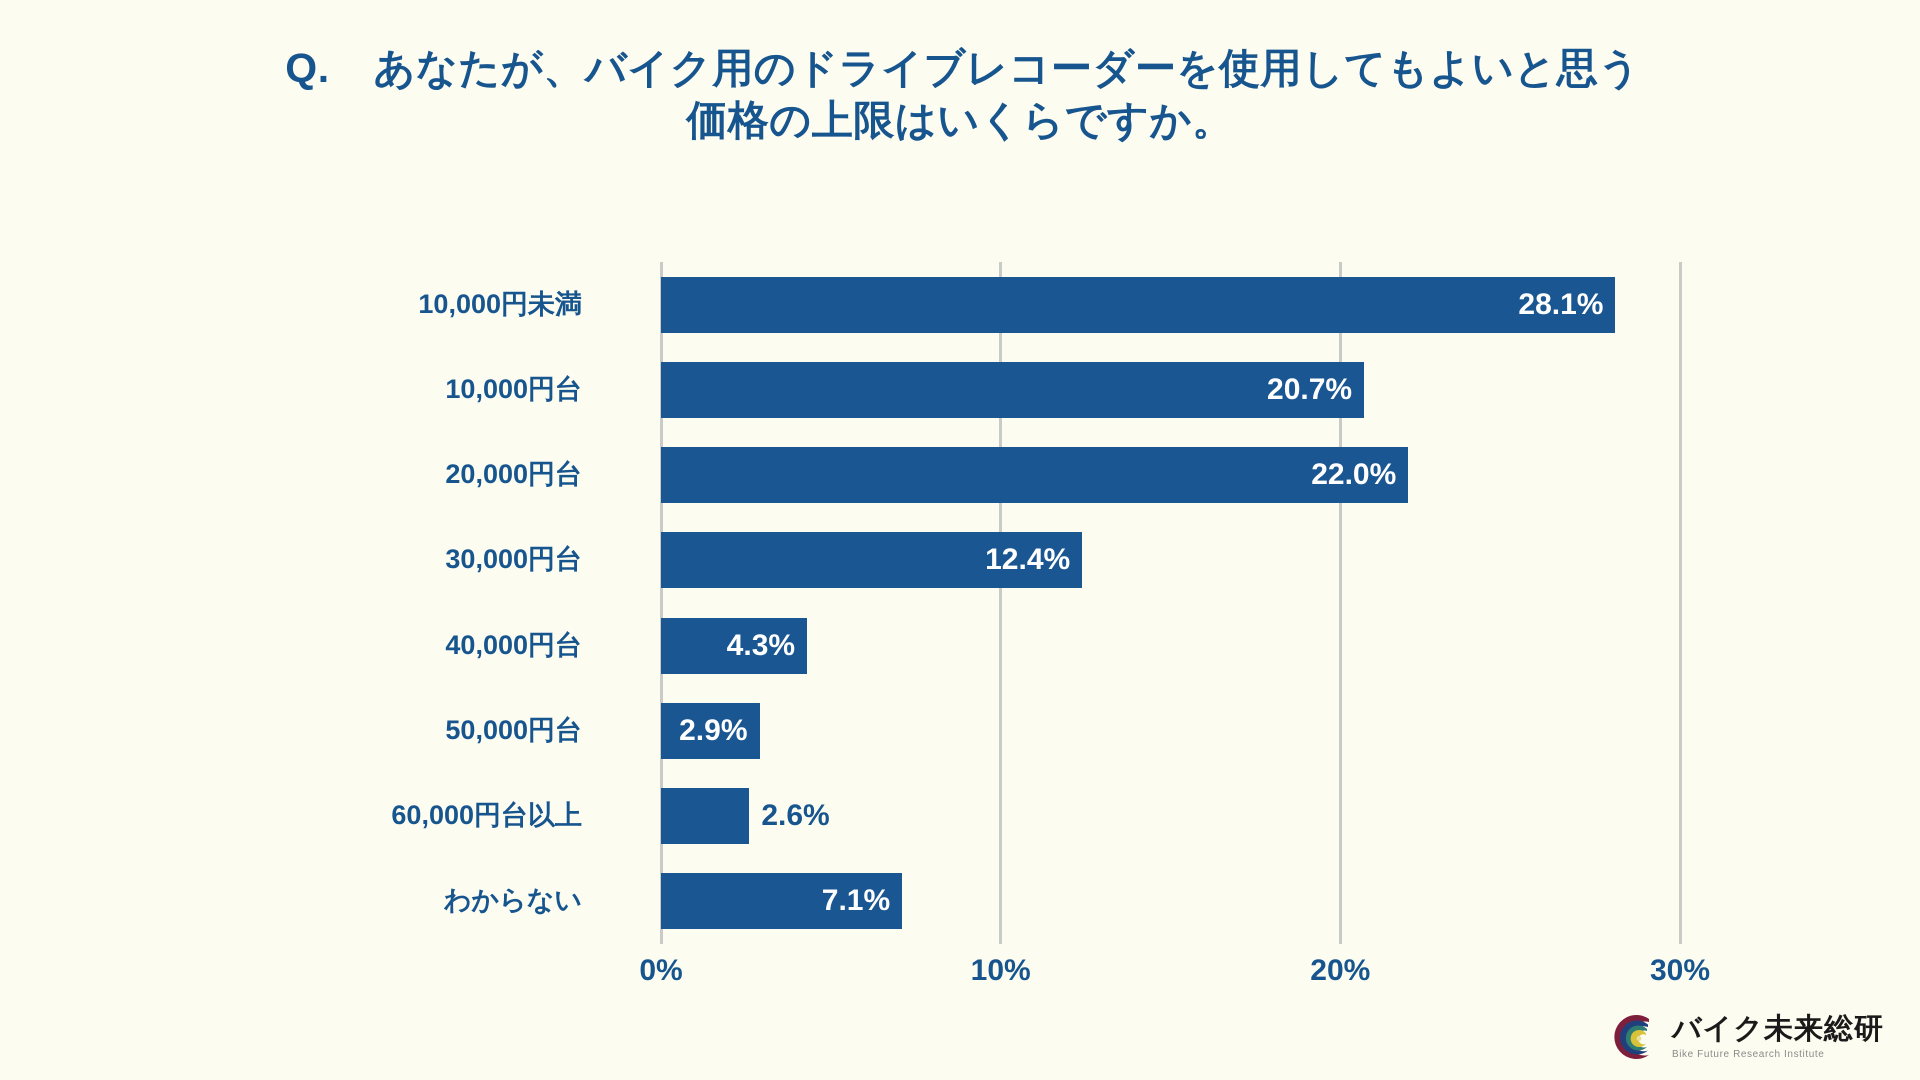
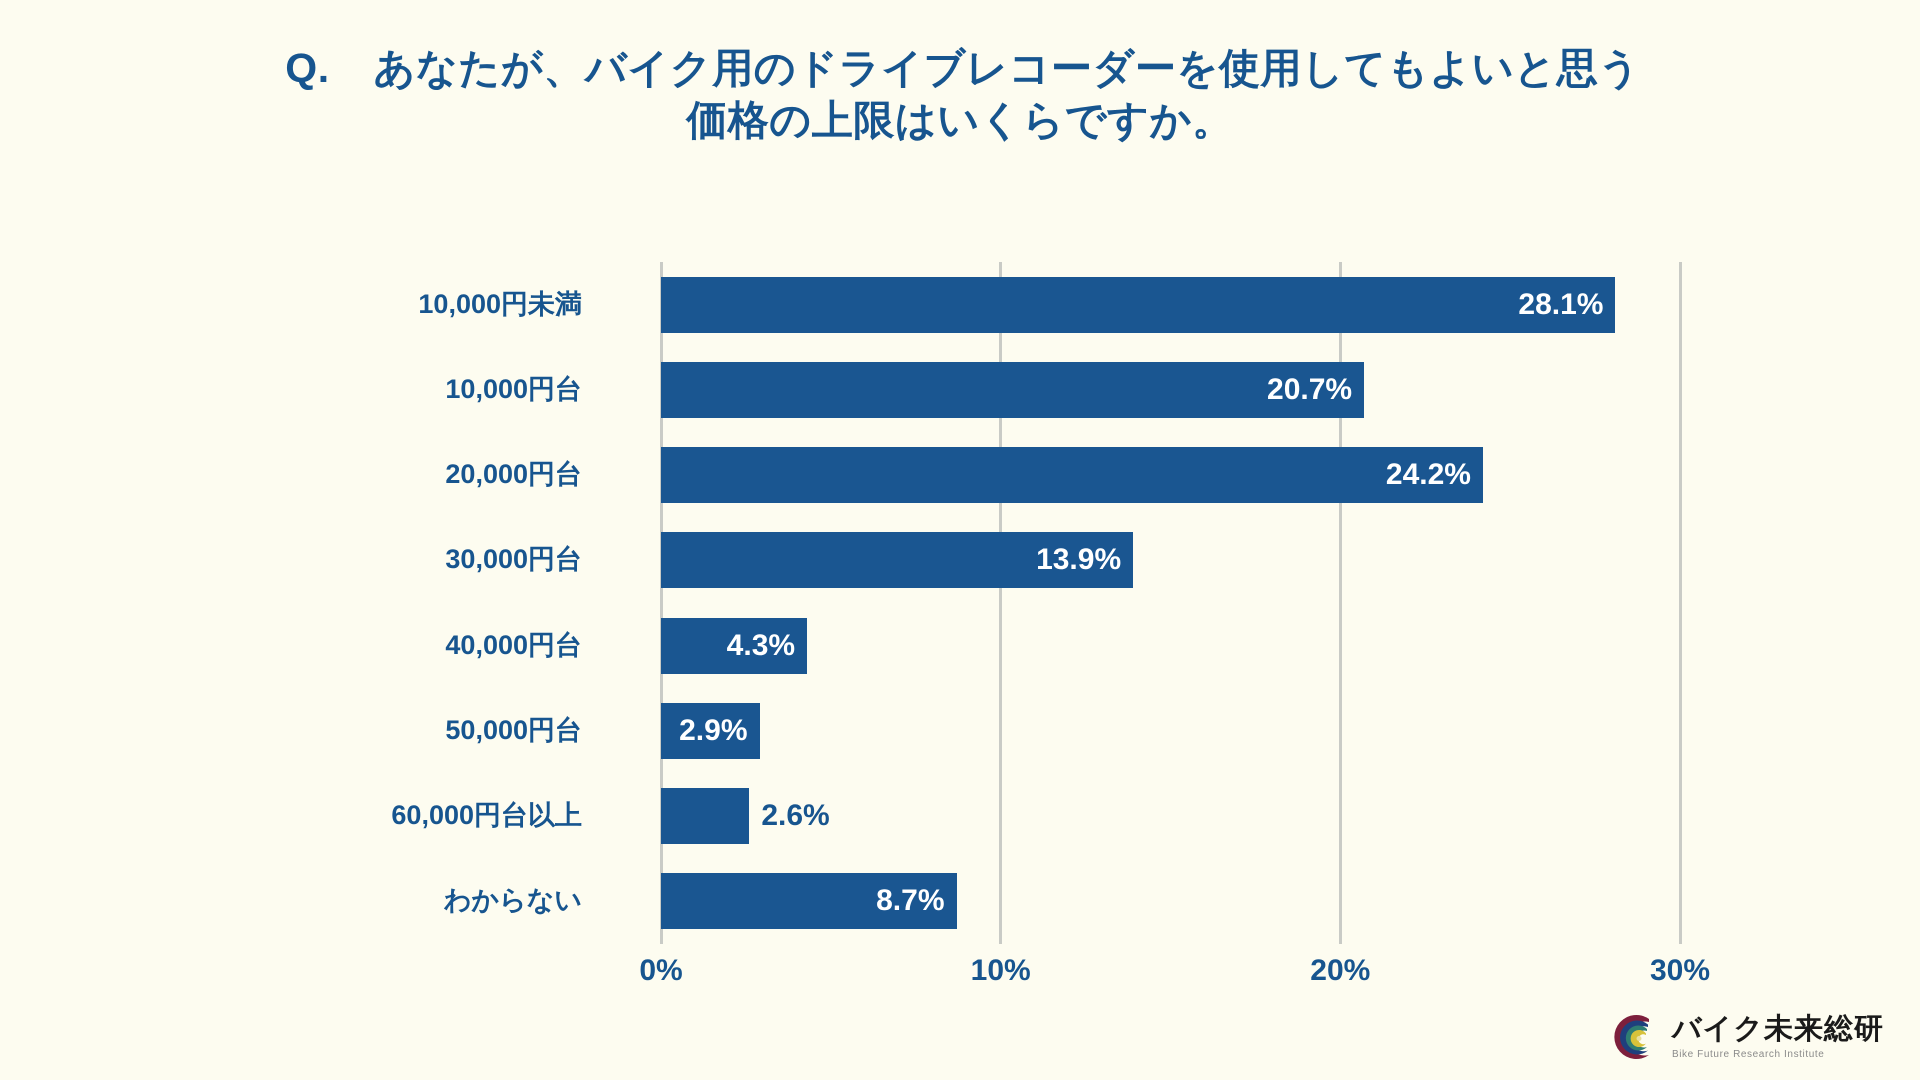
20,000円台: 22.0% -> 24.2%
30,000円台: 12.4% -> 13.9%
わからない: 7.1% -> 8.7%
